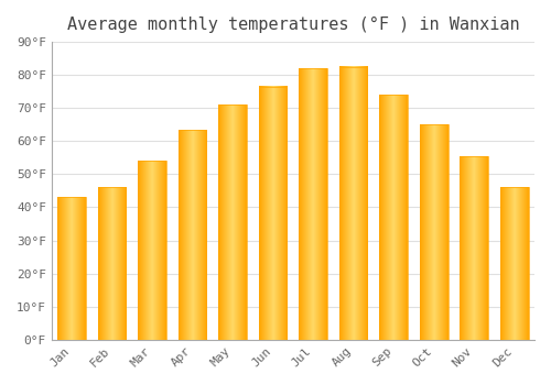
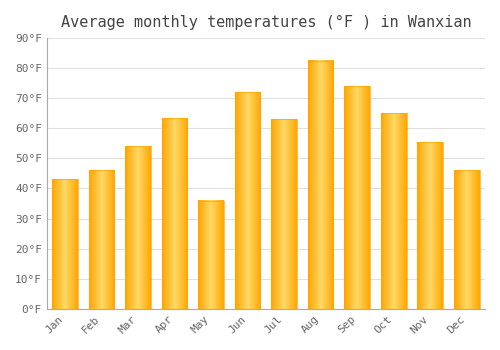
May: 71.0°F -> 36.0°F
Jun: 76.5°F -> 72.0°F
Jul: 82.0°F -> 63.0°F
